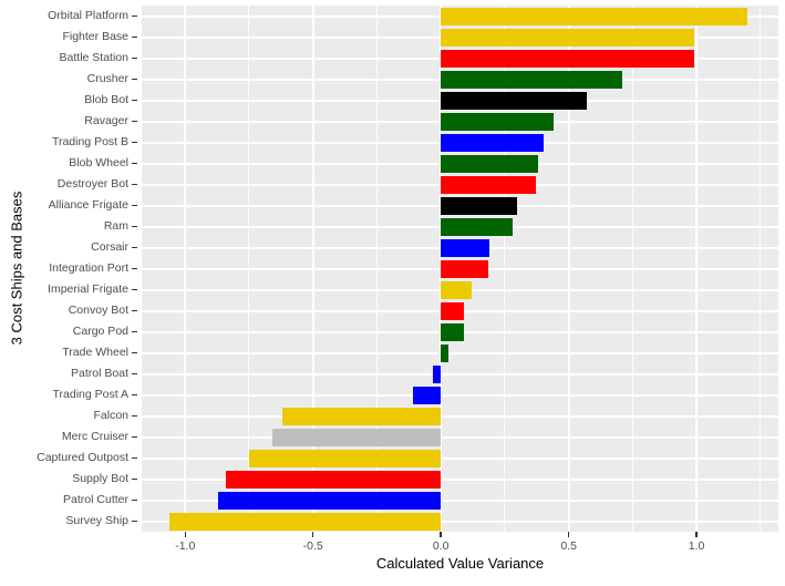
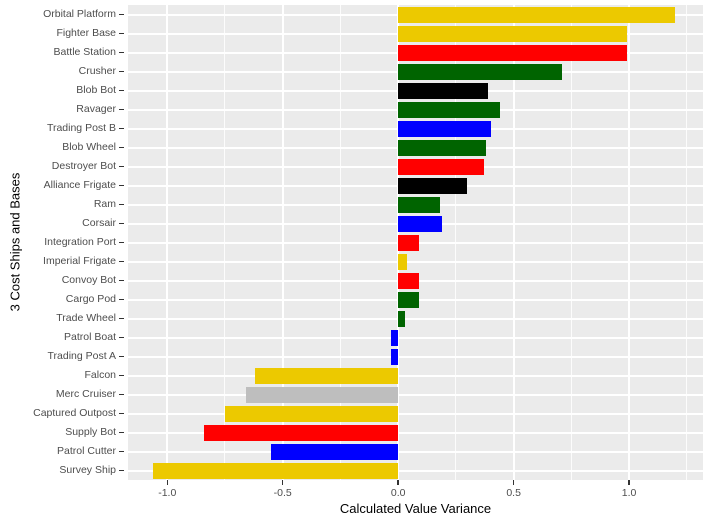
Blob Bot: 0.57 -> 0.39
Ram: 0.28 -> 0.18
Integration Port: 0.18 -> 0.09
Imperial Frigate: 0.12 -> 0.04
Trading Post A: -0.11 -> -0.03
Patrol Cutter: -0.87 -> -0.55
